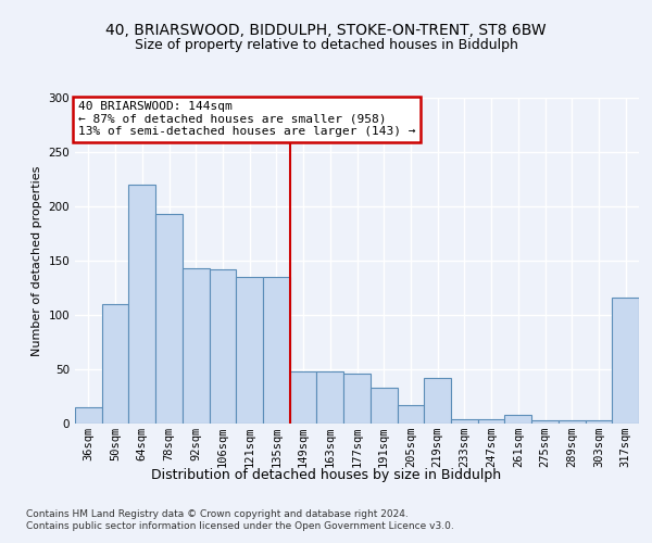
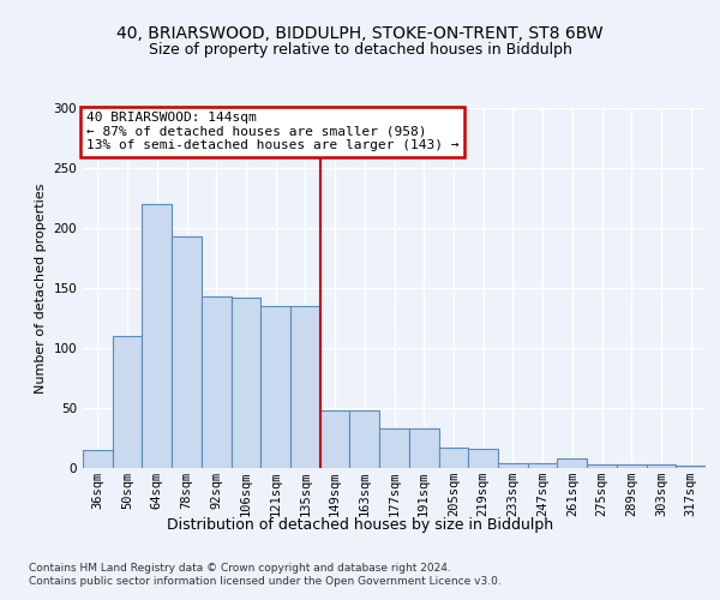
177sqm: 46 -> 33
219sqm: 42 -> 16
317sqm: 116 -> 2
